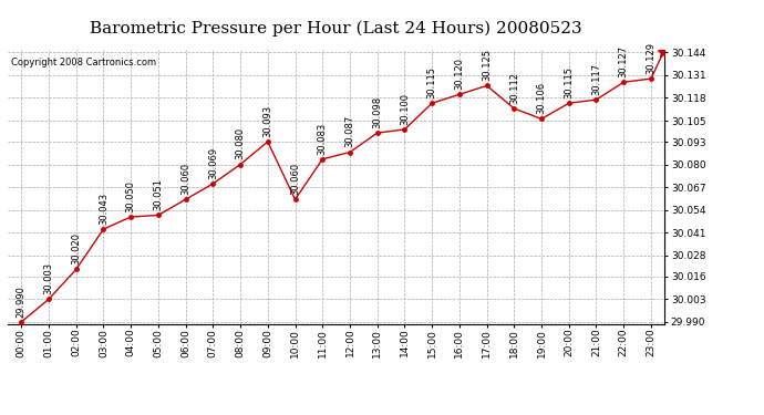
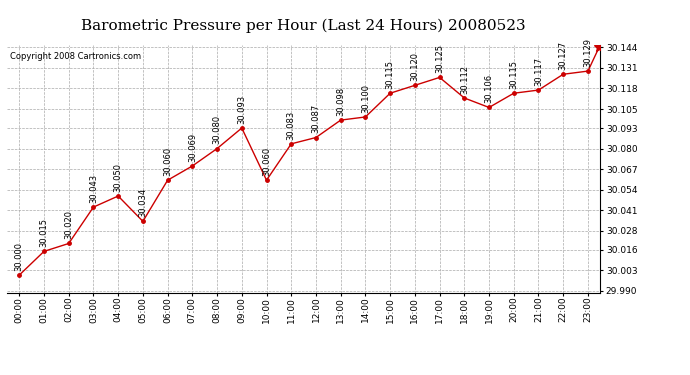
00:00: 29.990 -> 30.000
01:00: 30.003 -> 30.015
05:00: 30.051 -> 30.034
